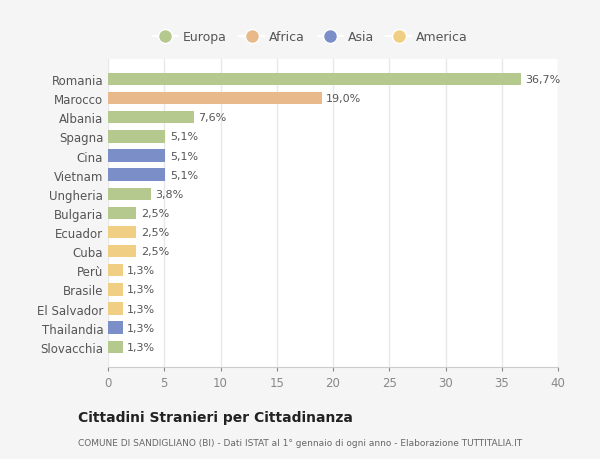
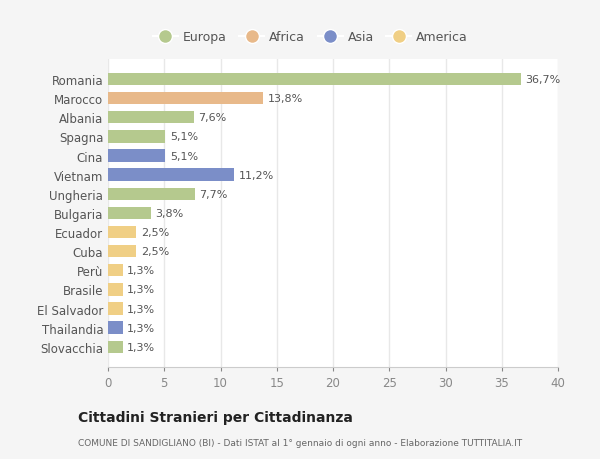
Marocco: 19,0% -> 13,8%
Vietnam: 5,1% -> 11,2%
Ungheria: 3,8% -> 7,7%
Bulgaria: 2,5% -> 3,8%
